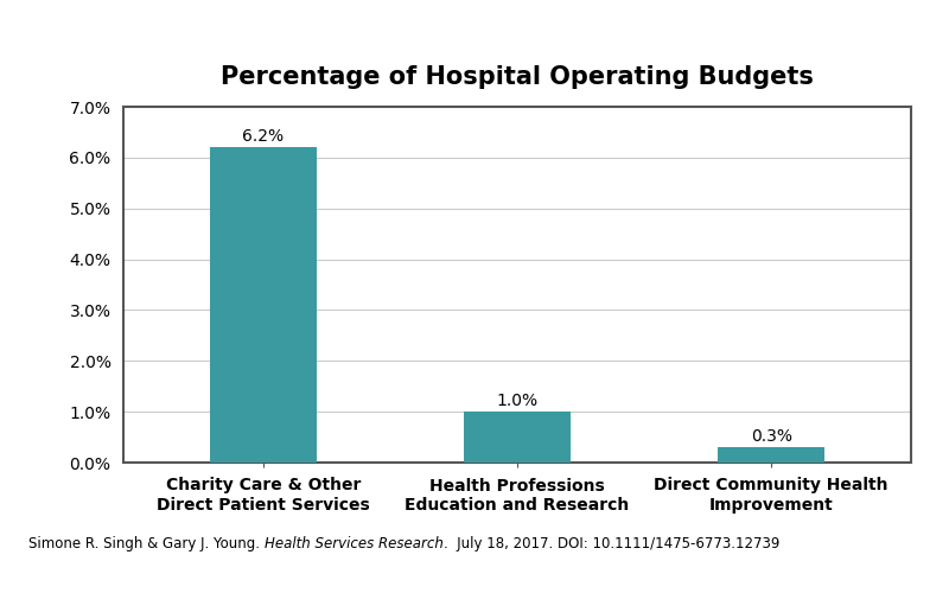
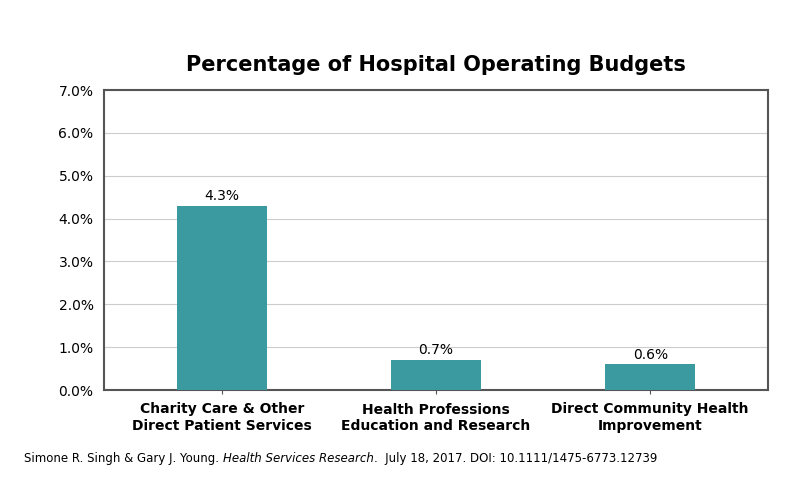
Charity Care & Other Direct Patient Services: 6.2% -> 4.3%
Health Professions Education and Research: 1.0% -> 0.7%
Direct Community Health Improvement: 0.3% -> 0.6%
